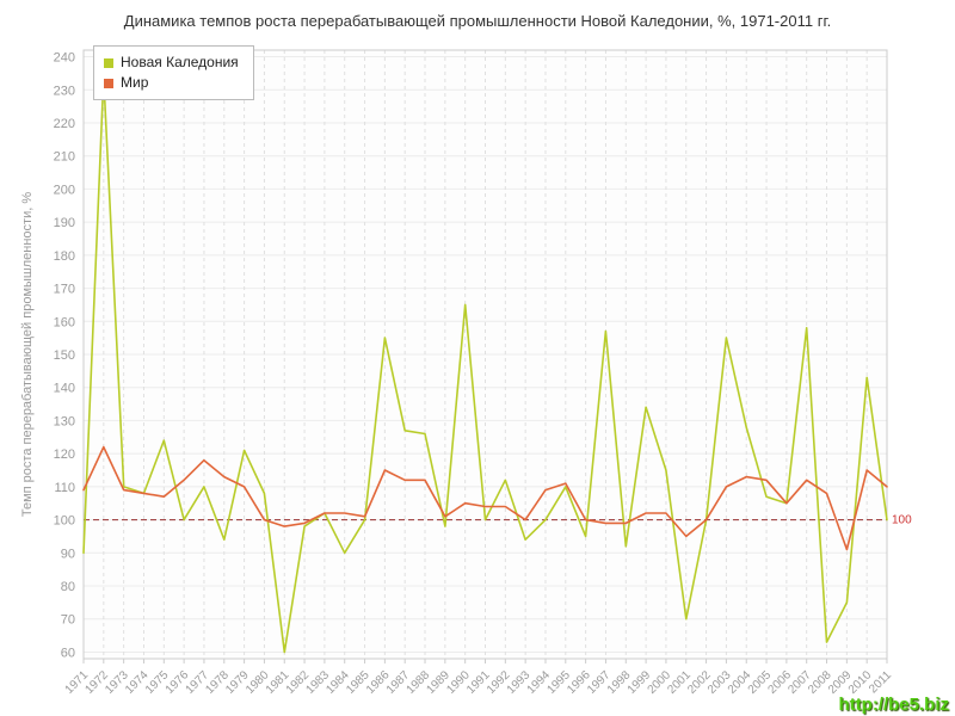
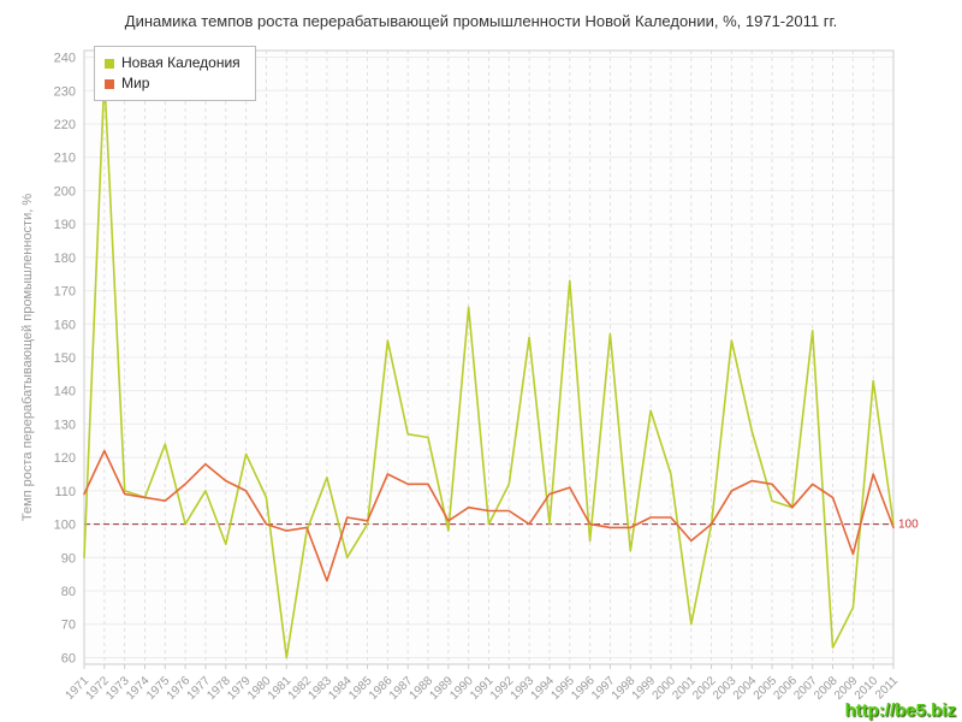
Новая Каледония/1983: 102 -> 114
Мир/1983: 102 -> 83
Новая Каледония/1993: 94 -> 156
Новая Каледония/1995: 110 -> 173
Мир/2011: 110 -> 99
